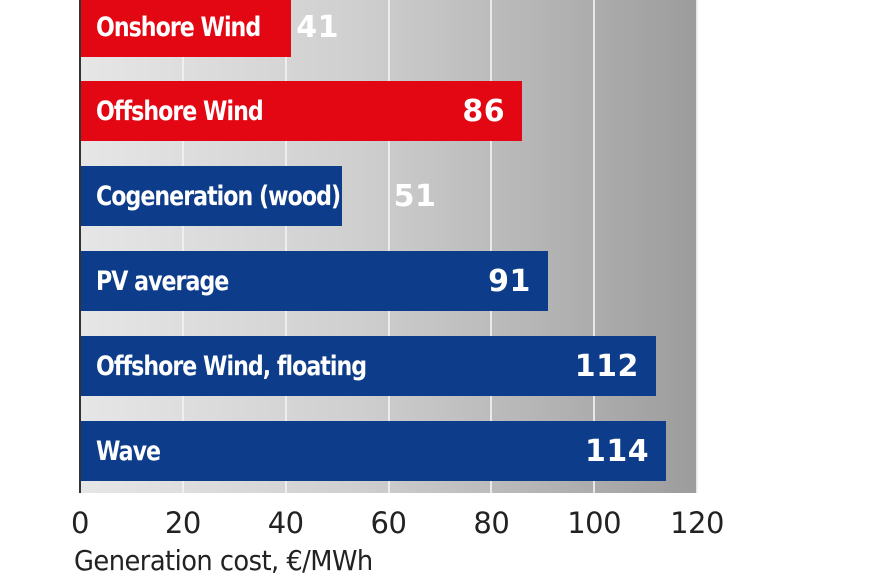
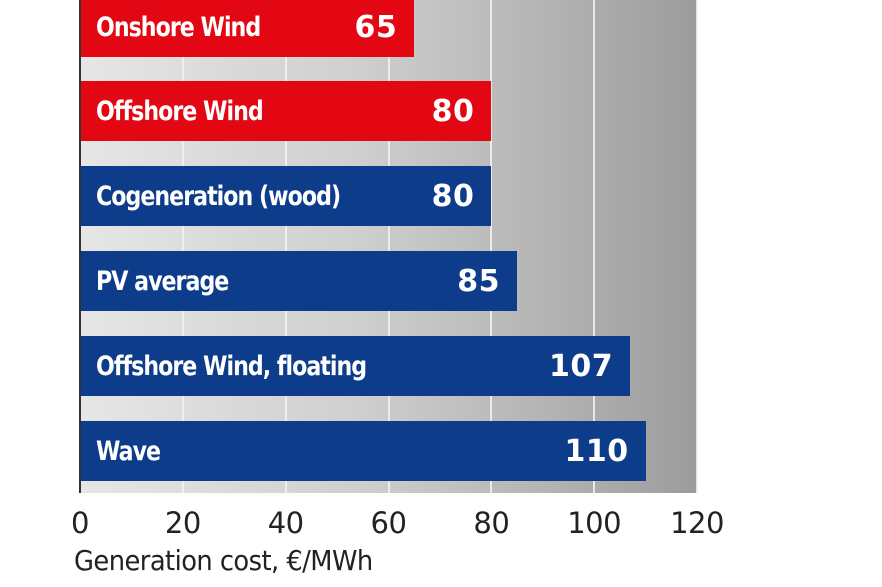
Onshore Wind: 41 -> 65
Offshore Wind: 86 -> 80
Cogeneration (wood): 51 -> 80
PV average: 91 -> 85
Offshore Wind, floating: 112 -> 107
Wave: 114 -> 110
